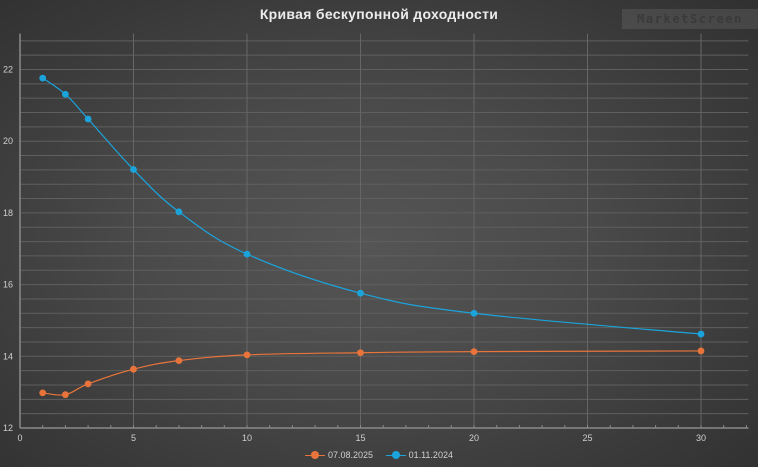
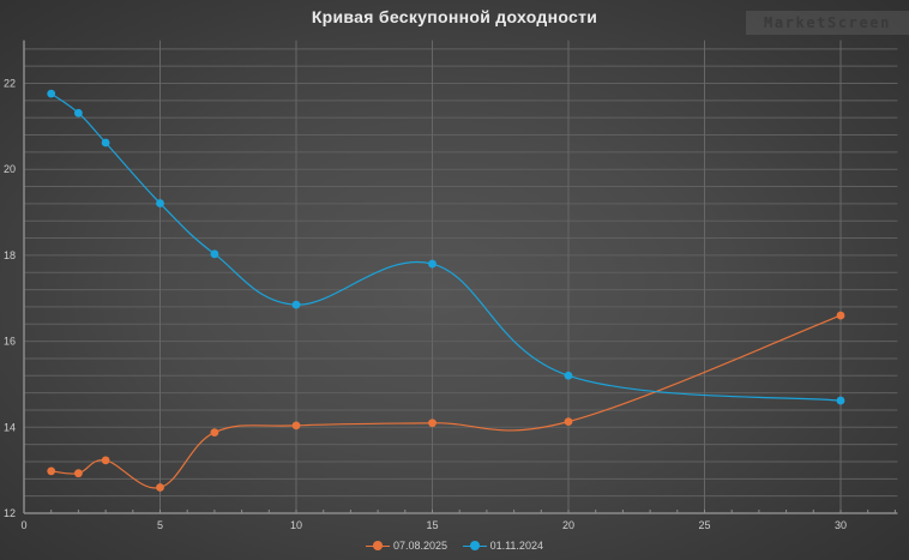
07.08.2025/5: 13.6 -> 12.6
01.11.2024/15: 15.8 -> 17.8
07.08.2025/30: 14.2 -> 16.6
